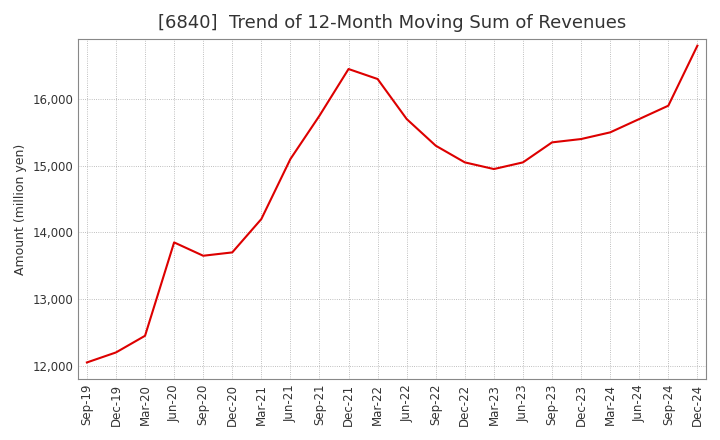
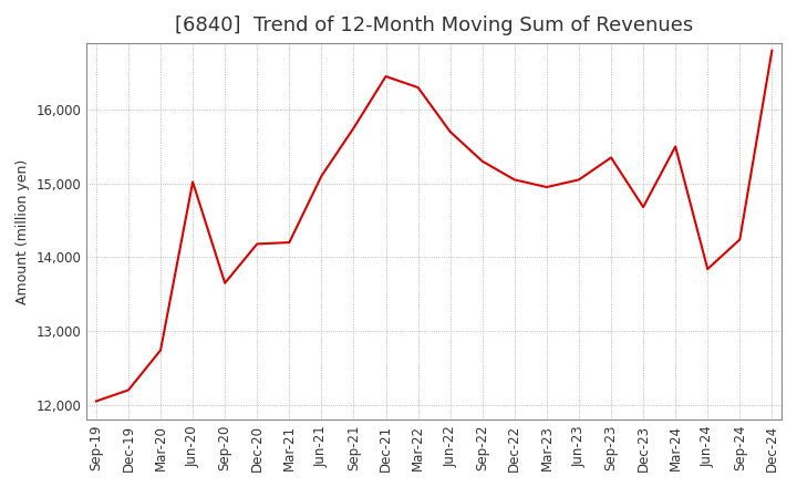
Mar-20: 12,450 -> 12,740
Jun-20: 13,850 -> 15,020
Dec-20: 13,700 -> 14,180
Dec-23: 15,400 -> 14,680
Jun-24: 15,700 -> 13,840
Sep-24: 15,900 -> 14,240
